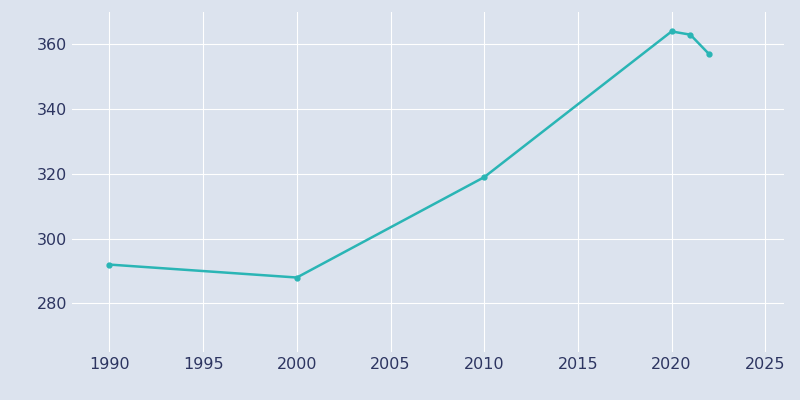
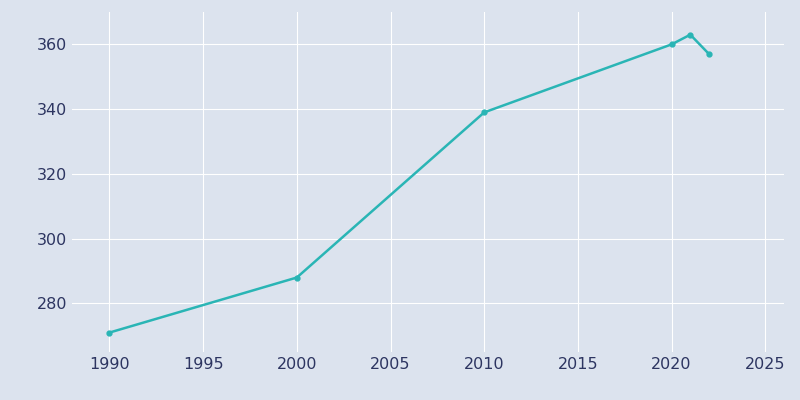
1990: 292 -> 271
2010: 319 -> 339
2020: 364 -> 360
